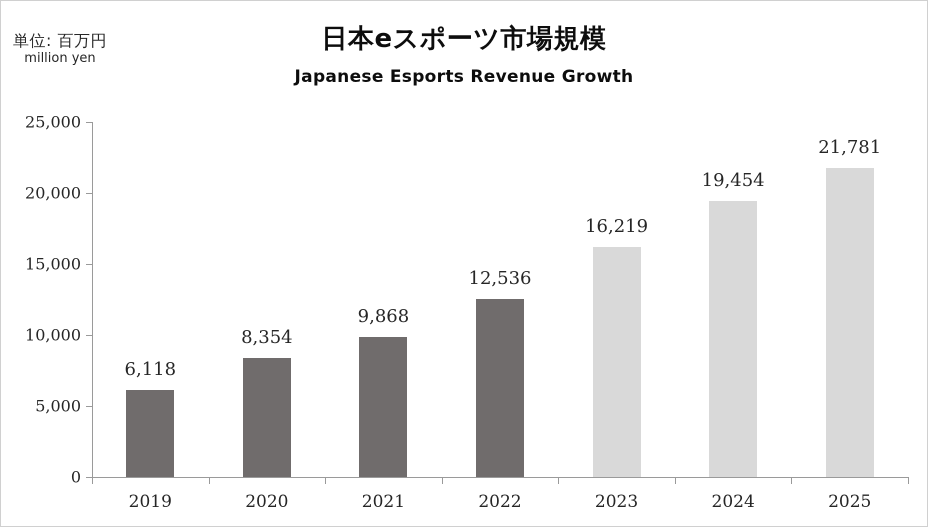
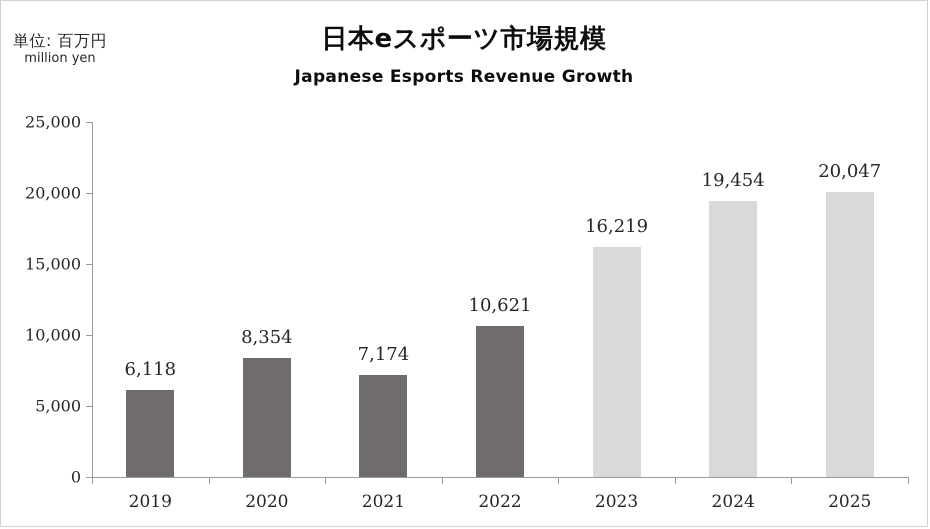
2021: 9,868 -> 7,174
2022: 12,536 -> 10,621
2025: 21,781 -> 20,047
